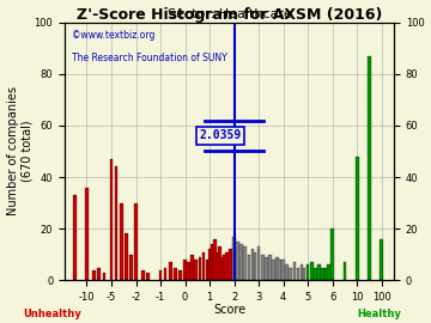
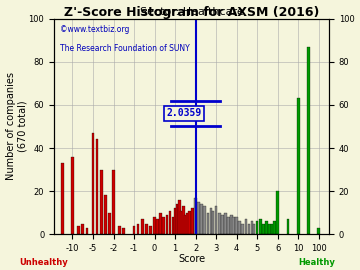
10: 48 -> 63
100: 16 -> 3
